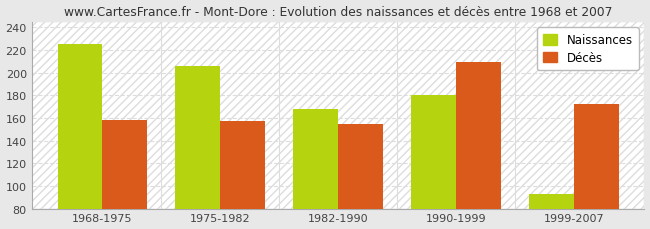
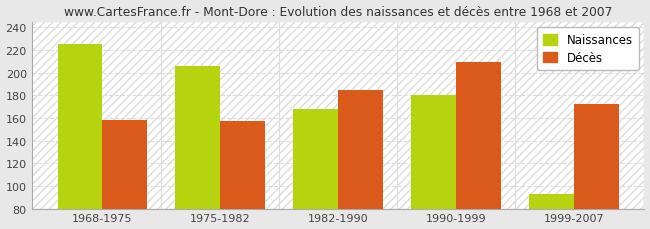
Décès/1982-1990: 155 -> 185
